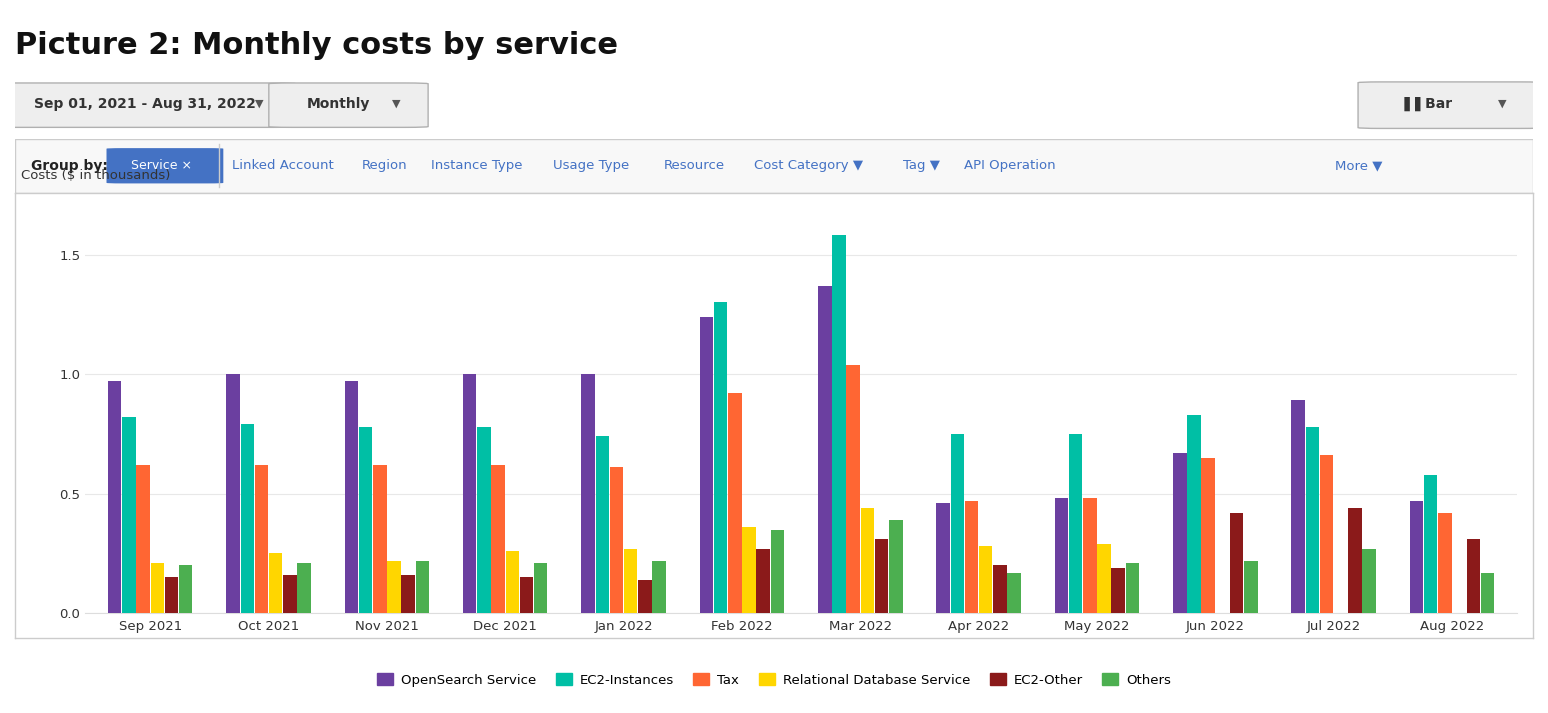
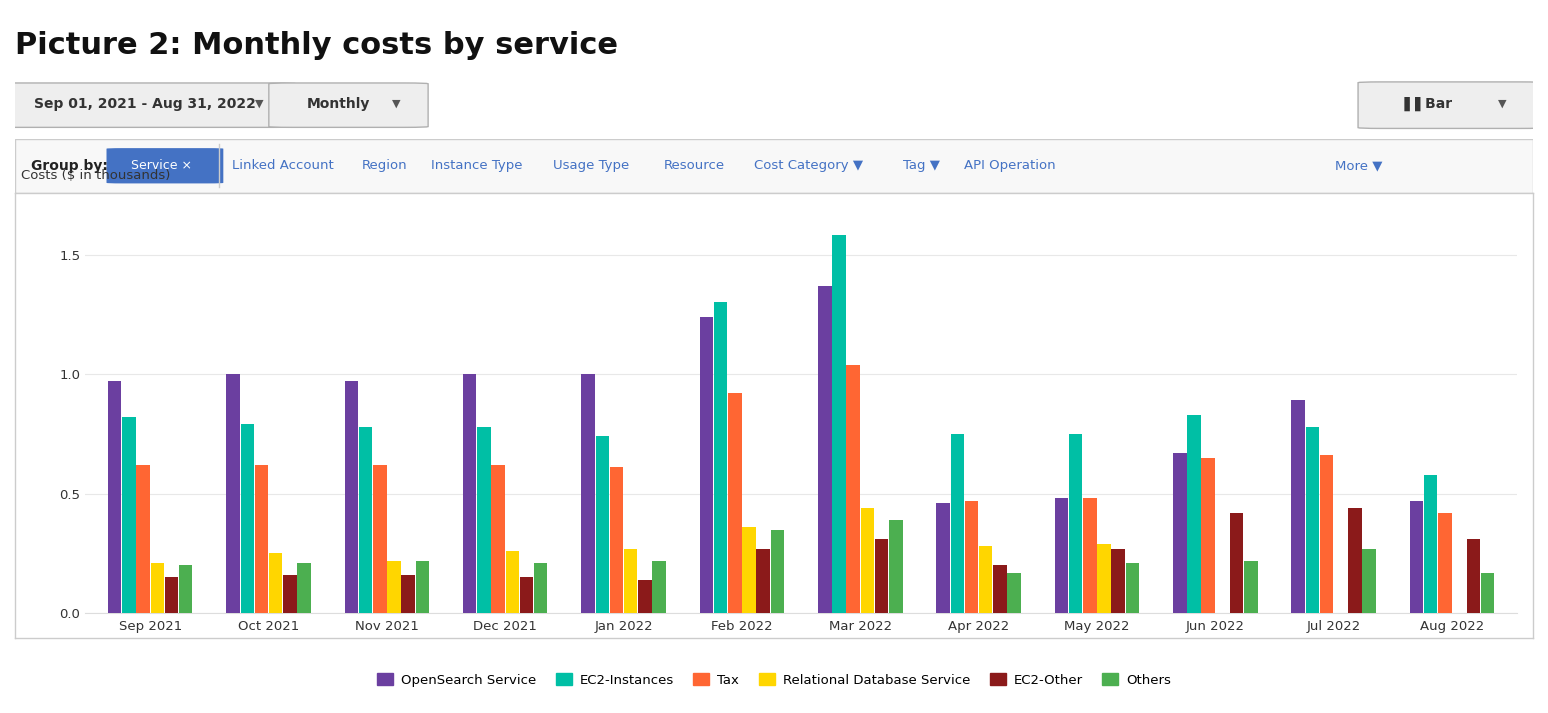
EC2-Other/May 2022: 0.19 -> 0.27
